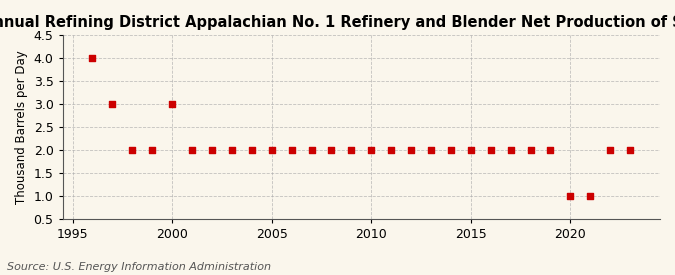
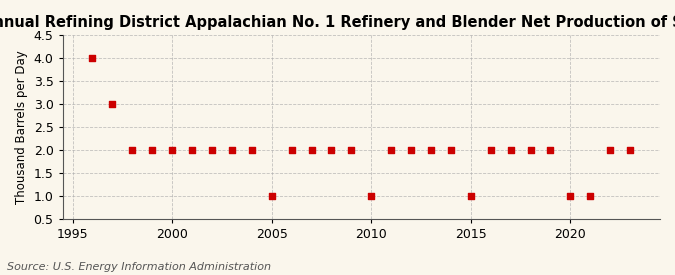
2000: 3 -> 2
2005: 2 -> 1
2010: 2 -> 1
2015: 2 -> 1
